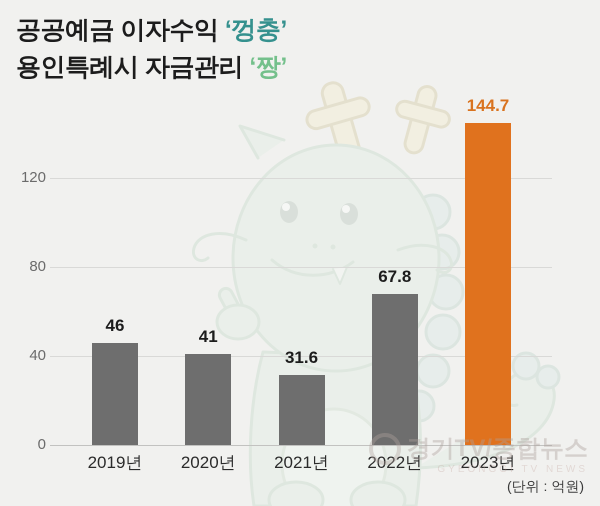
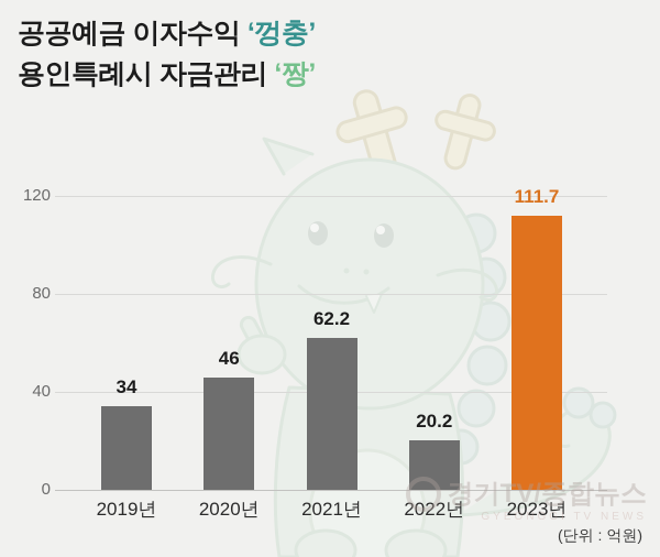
2019년: 46 -> 34
2020년: 41 -> 46
2021년: 31.6 -> 62.2
2022년: 67.8 -> 20.2
2023년: 144.7 -> 111.7
